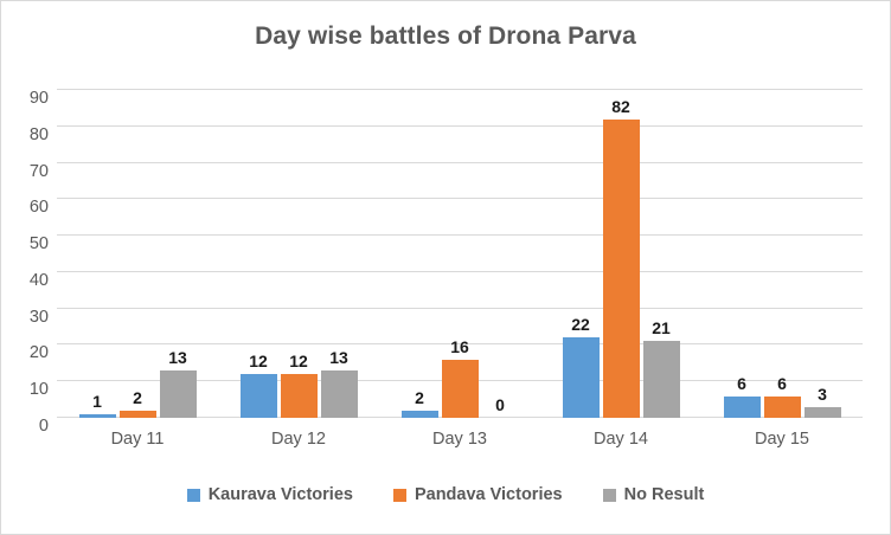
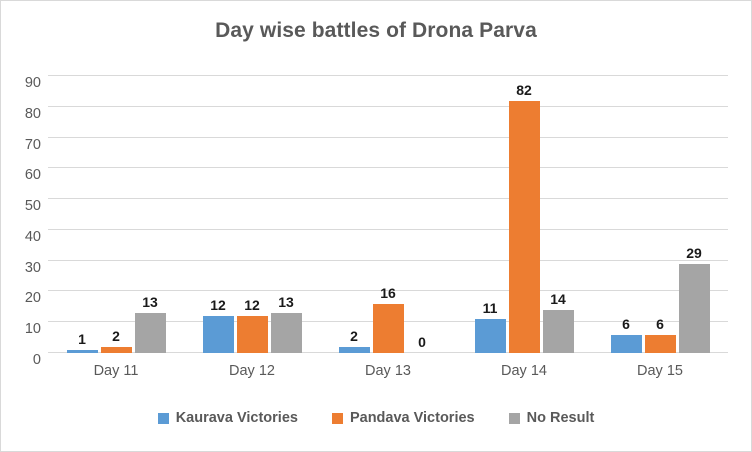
Kaurava Victories/Day 14: 22 -> 11
No Result/Day 14: 21 -> 14
No Result/Day 15: 3 -> 29
